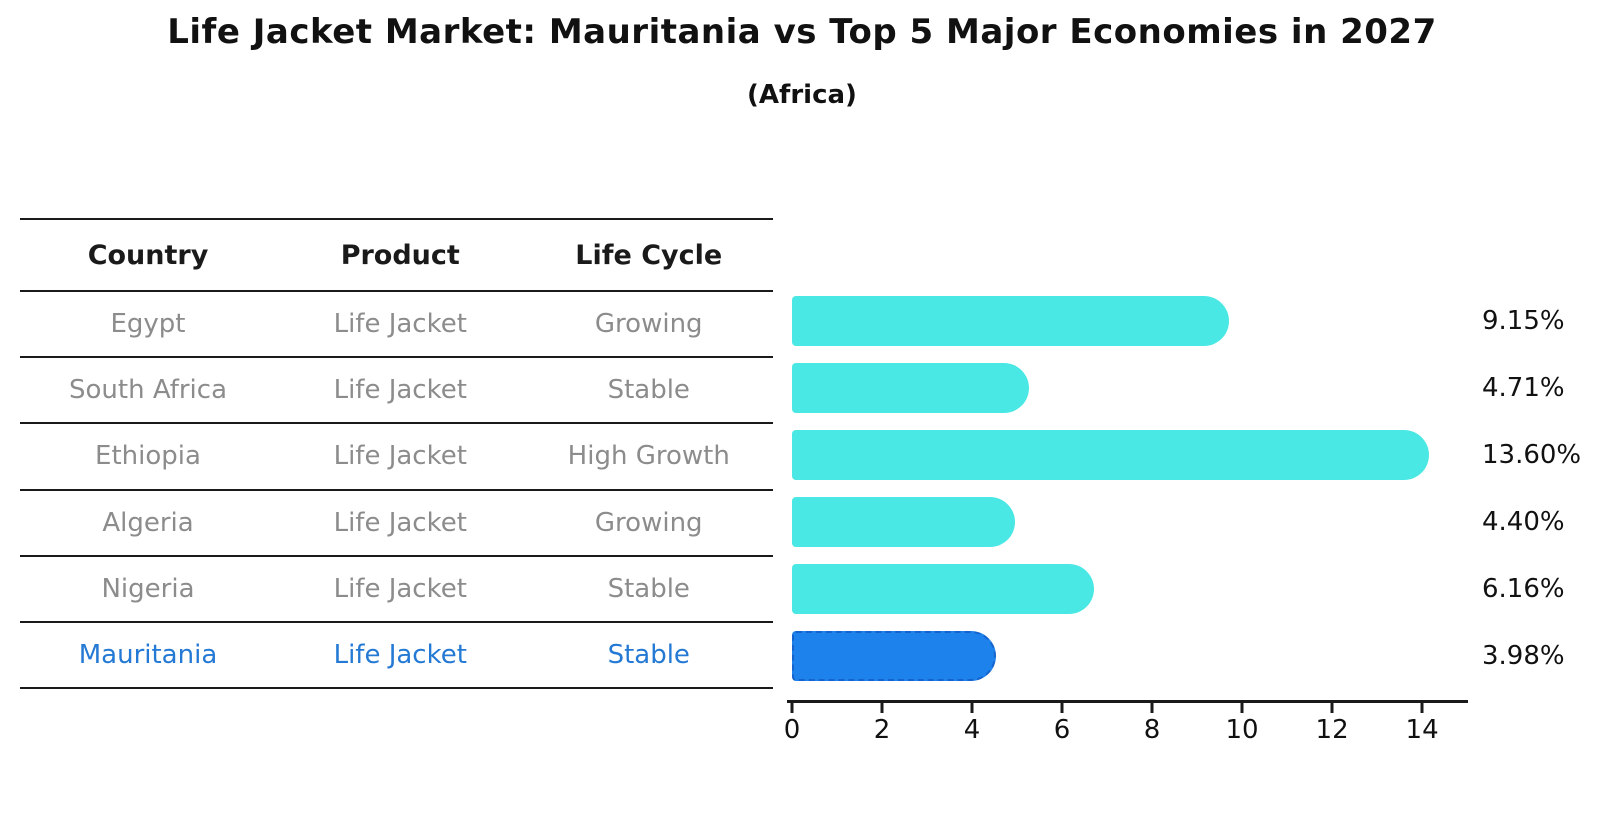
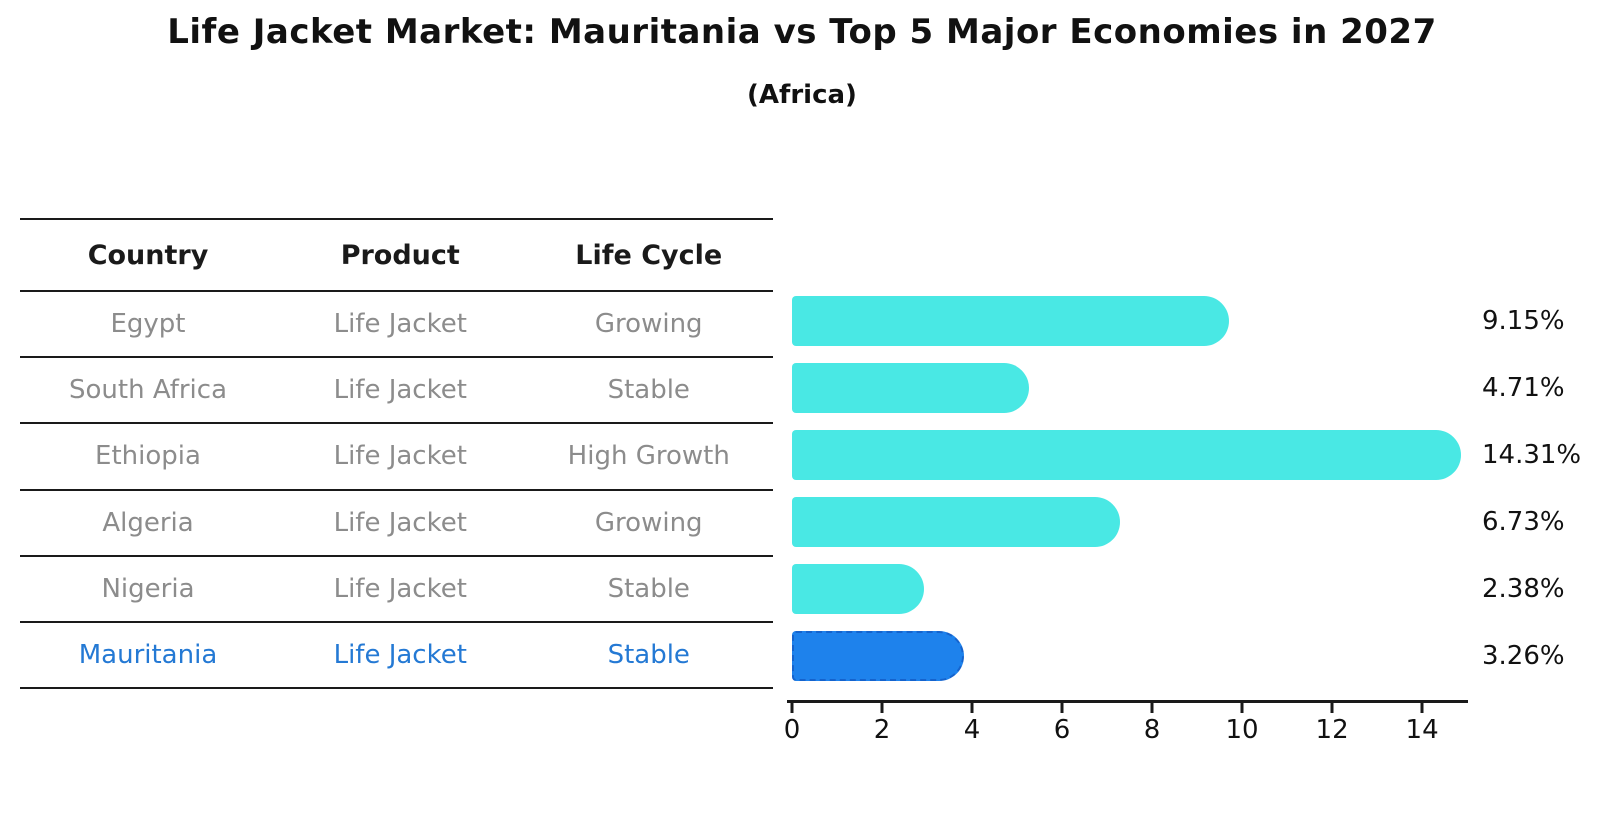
Ethiopia: 13.60% -> 14.31%
Algeria: 4.40% -> 6.73%
Nigeria: 6.16% -> 2.38%
Mauritania: 3.98% -> 3.26%
